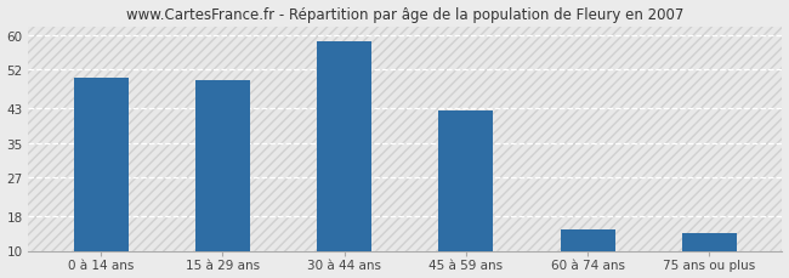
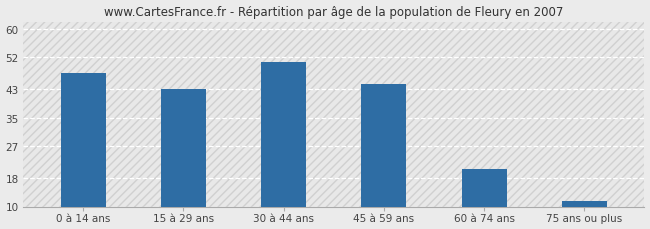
0 à 14 ans: 50.0 -> 47.5
15 à 29 ans: 49.5 -> 43.0
30 à 44 ans: 58.5 -> 50.5
45 à 59 ans: 42.5 -> 44.5
60 à 74 ans: 15.0 -> 20.5
75 ans ou plus: 14.0 -> 11.5
